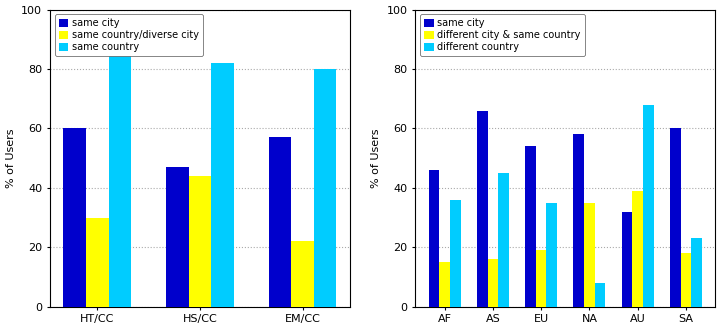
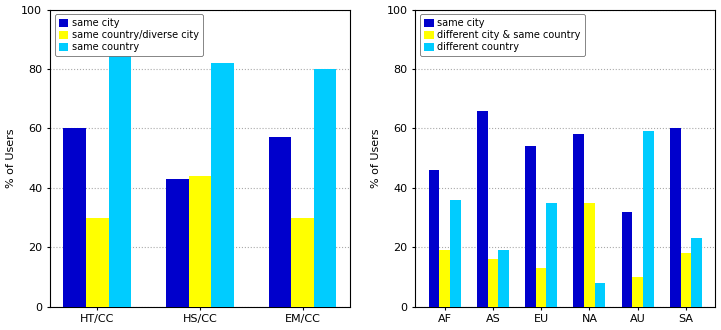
same city/HS/CC: 47 -> 43
same country/diverse city/EM/CC: 22 -> 30
different city & same country/AF: 15 -> 19
different country/AS: 45 -> 19
different city & same country/EU: 19 -> 13
different city & same country/AU: 39 -> 10
different country/AU: 68 -> 59
